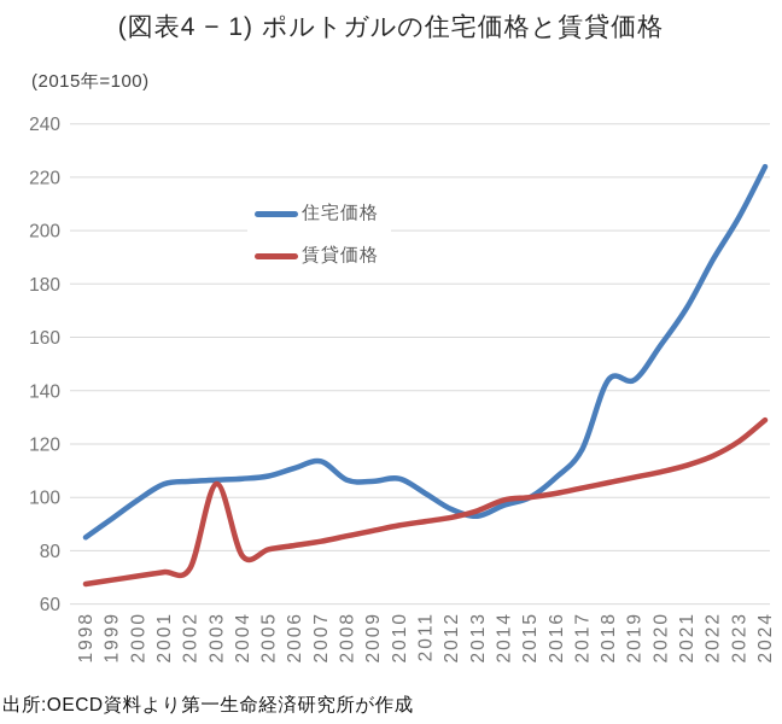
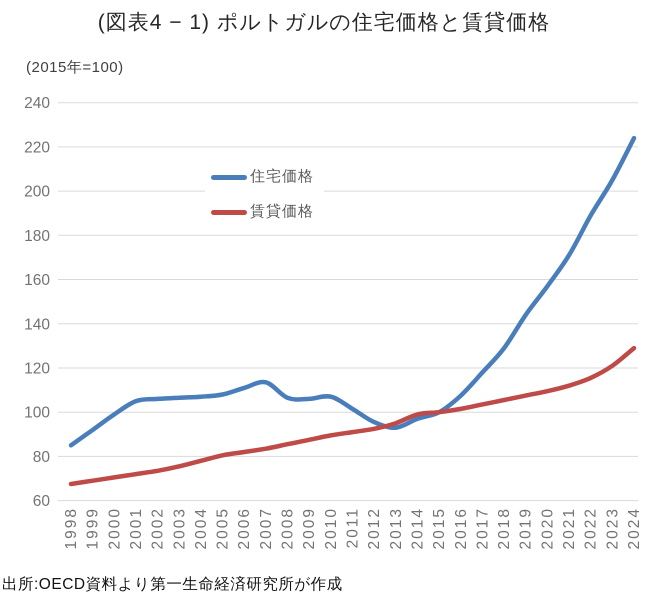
賃貸価格/2003: 105 -> 76
住宅価格/2018: 144 -> 129
